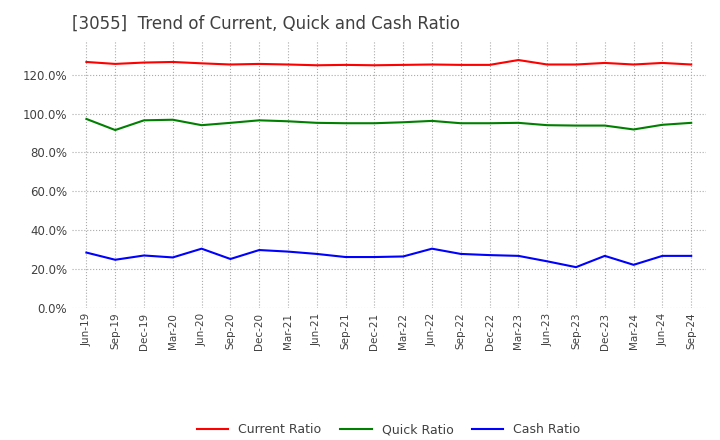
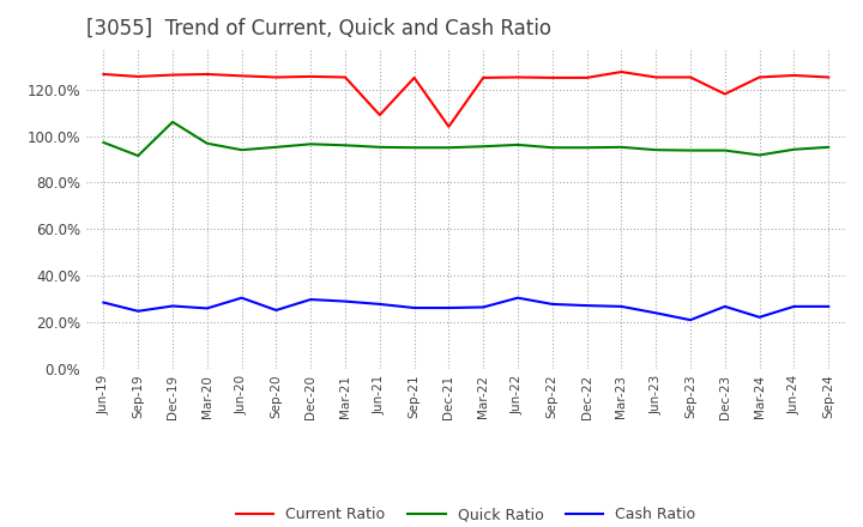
Quick Ratio/Dec-19: 96% -> 106%
Current Ratio/Jun-21: 125% -> 109%
Current Ratio/Dec-21: 125% -> 104%
Current Ratio/Dec-23: 126% -> 118%
